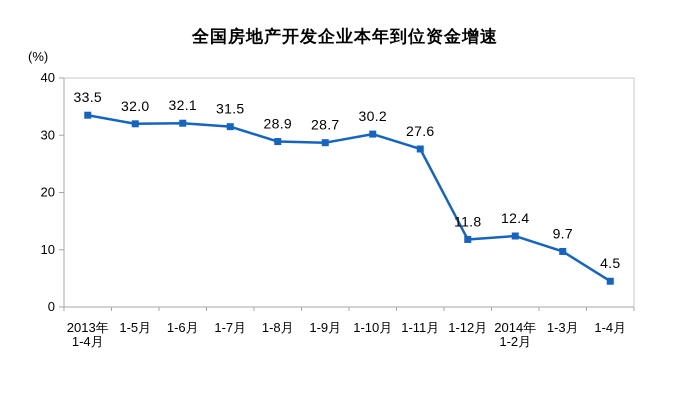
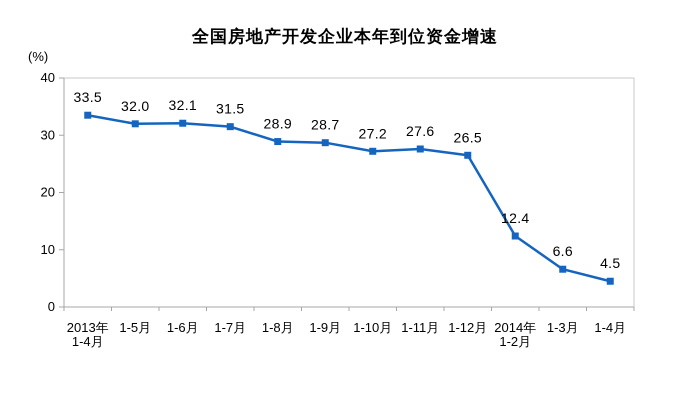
1-10月: 30.2 -> 27.2
1-12月: 11.8 -> 26.5
1-3月: 9.7 -> 6.6
